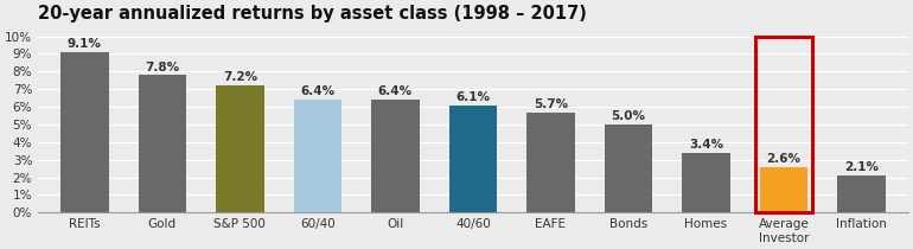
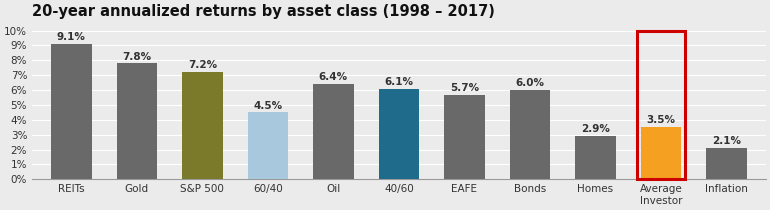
60/40: 6.4% -> 4.5%
Bonds: 5.0% -> 6.0%
Homes: 3.4% -> 2.9%
Average Investor: 2.6% -> 3.5%
